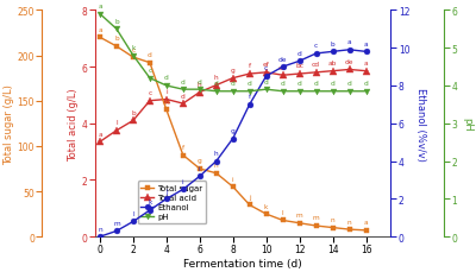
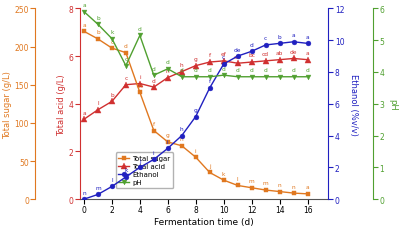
pH/2: 4.80 -> 5.05
pH/4: 4.00 -> 5.15
pH/6: 3.90 -> 4.10
